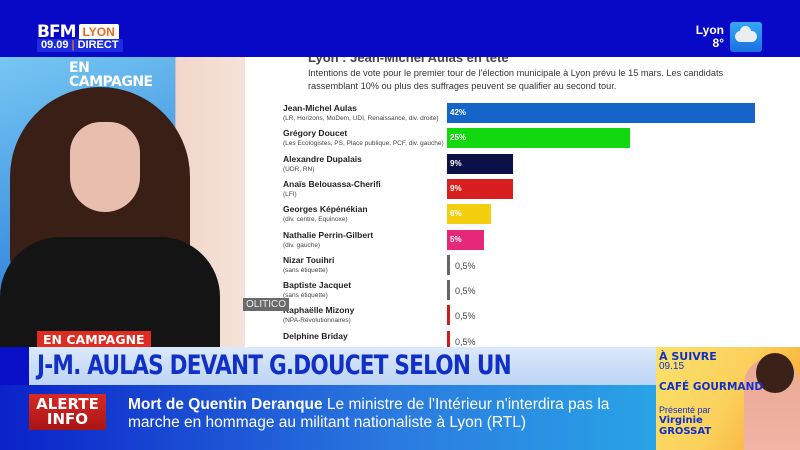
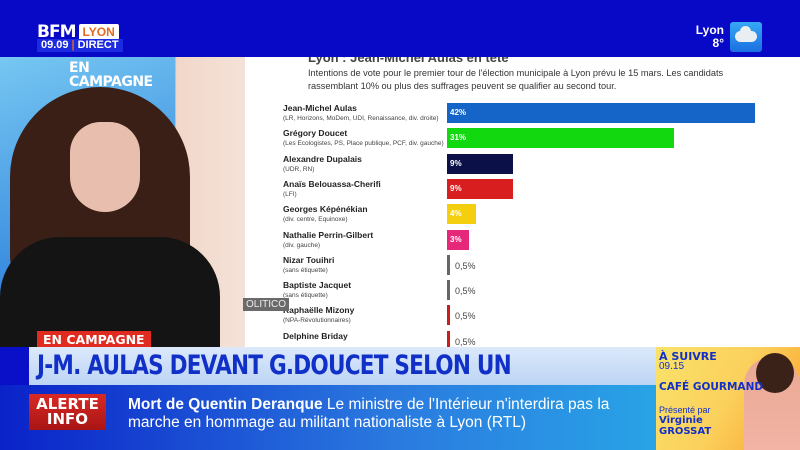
Grégory Doucet: 25% -> 31%
Georges Képénékian: 6% -> 4%
Nathalie Perrin-Gilbert: 5% -> 3%
